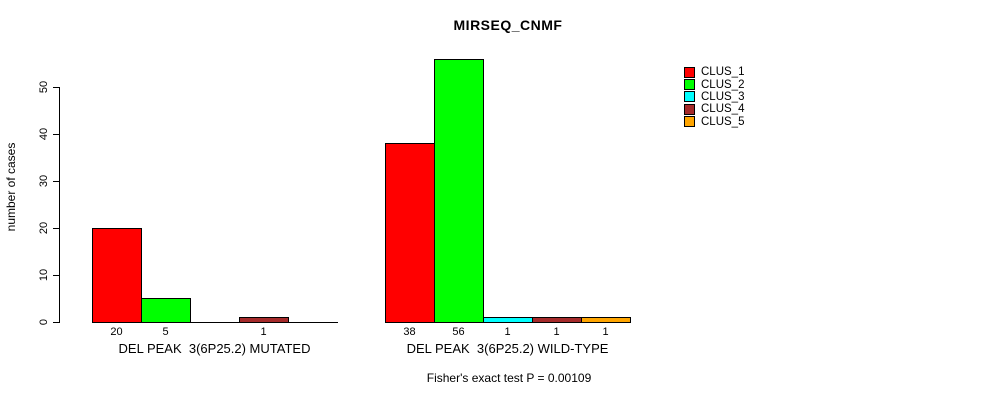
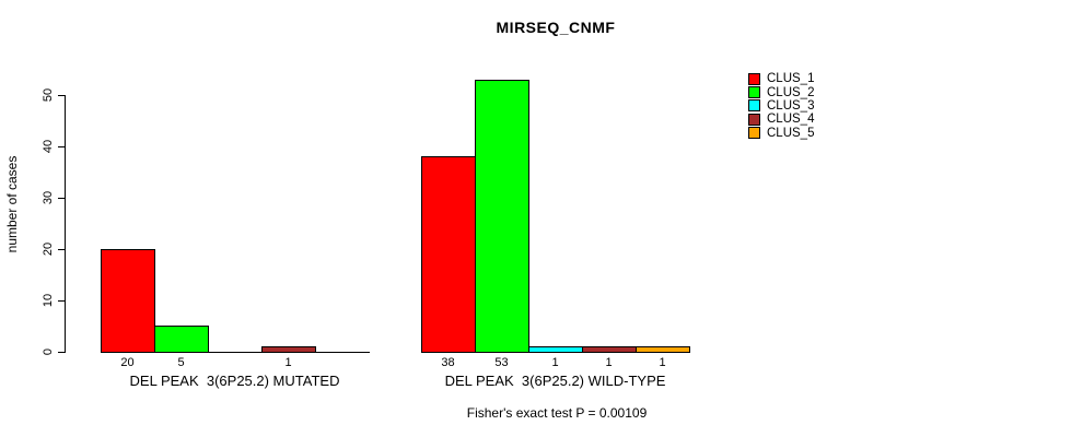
CLUS_2/DEL PEAK 3(6P25.2) WILD-TYPE: 56 -> 53
